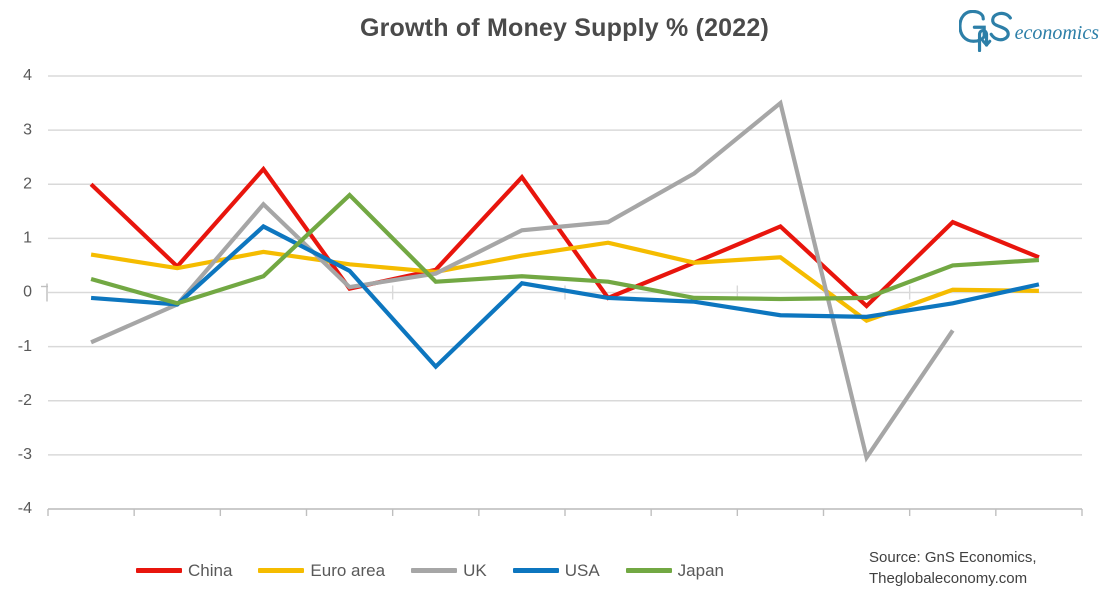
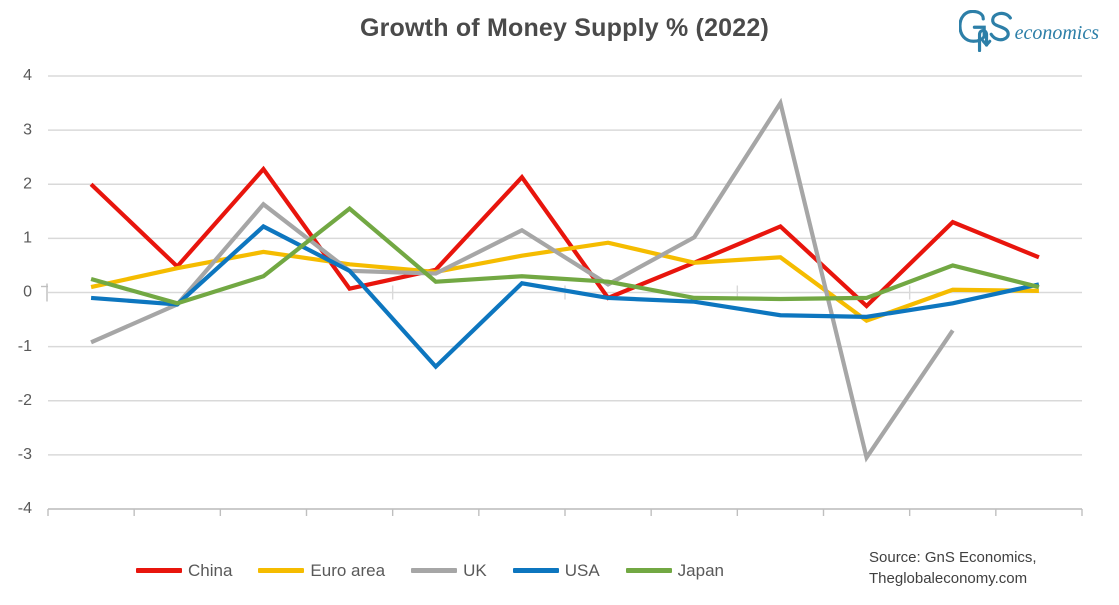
Euro area/Jan: 0.7 -> 0.1
UK/April: 0.1 -> 0.4
Japan/April: 1.8 -> 1.6
UK/July: 1.3 -> 0.1
UK/Aug: 2.2 -> 1.0
Japan/Dec: 0.6 -> 0.1
